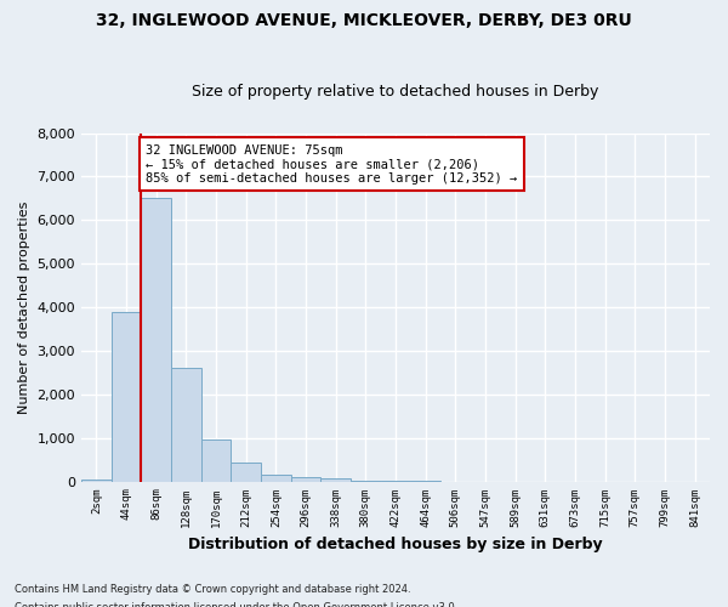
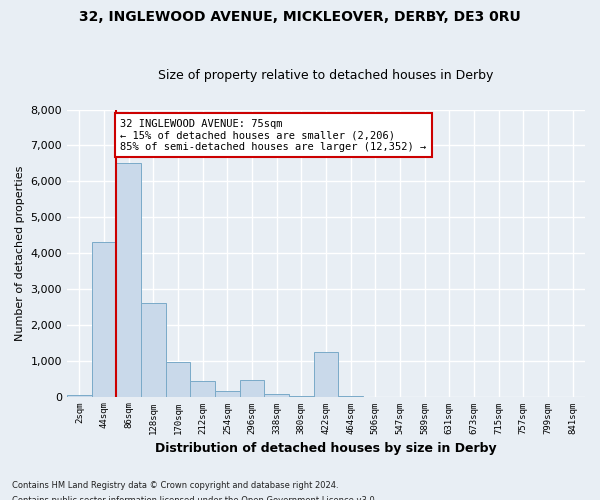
44sqm: 3,900 -> 4,300
296sqm: 100 -> 450
422sqm: 10 -> 1,250
